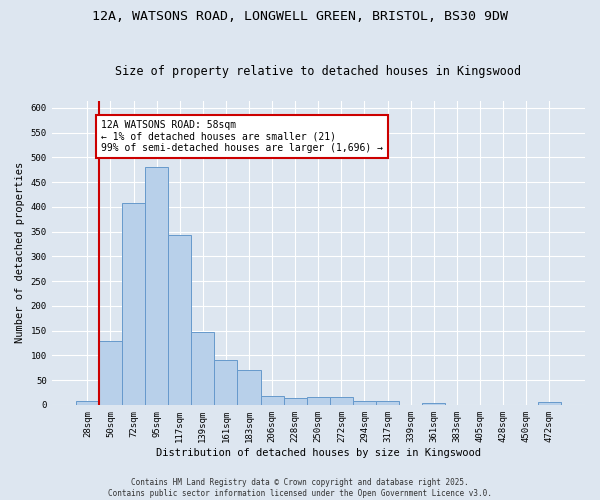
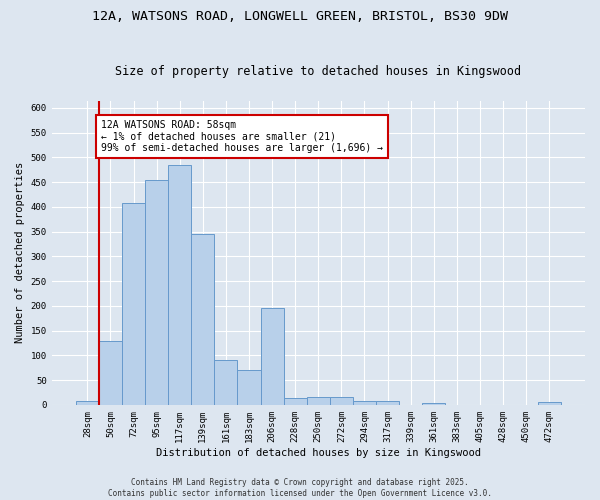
95sqm: 480 -> 455
117sqm: 343 -> 485
139sqm: 148 -> 345
206sqm: 18 -> 195
